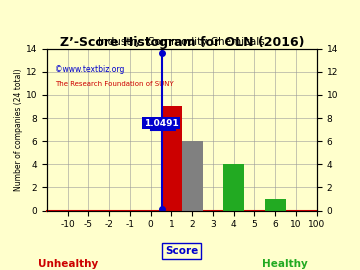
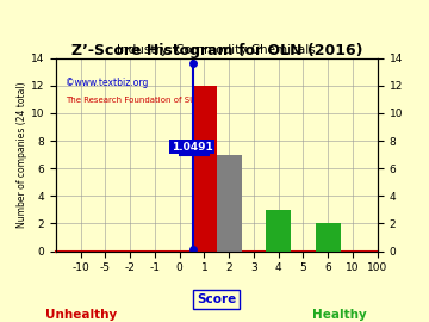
1: 9 -> 12
2: 6 -> 7
4: 4 -> 3
6: 1 -> 2
